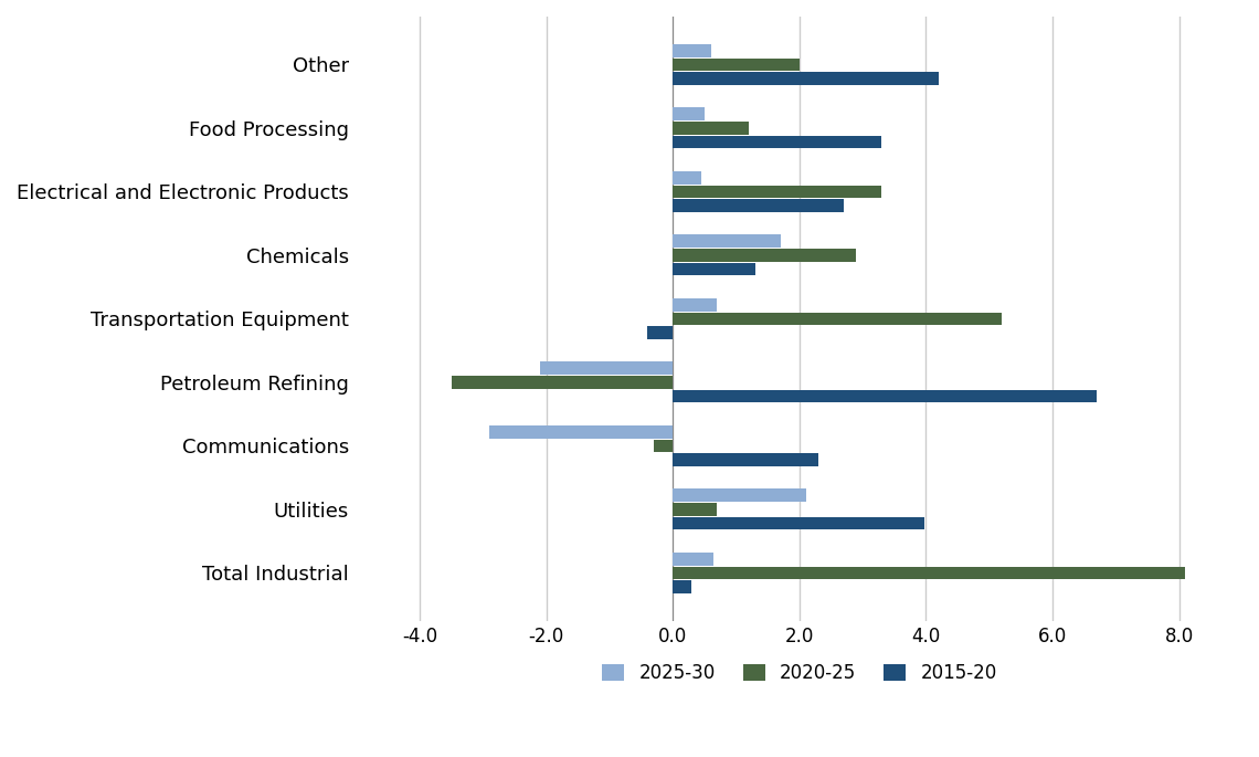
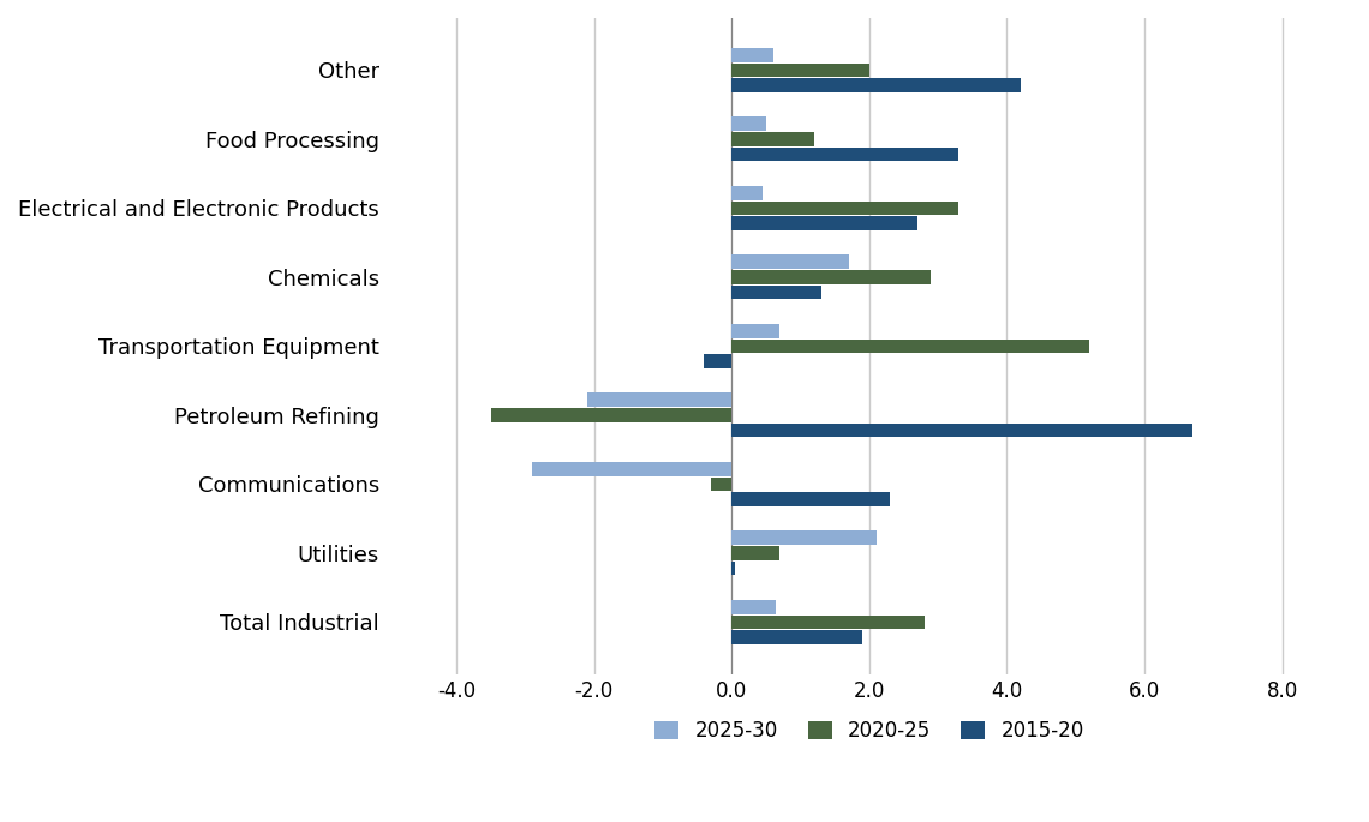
2015-20/Utilities: 3.98 -> 0.05
2020-25/Total Industrial: 8.1 -> 2.8
2015-20/Total Industrial: 0.30 -> 1.90
